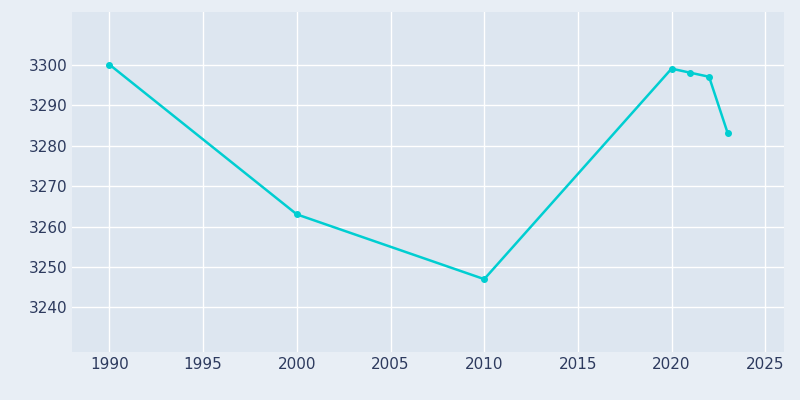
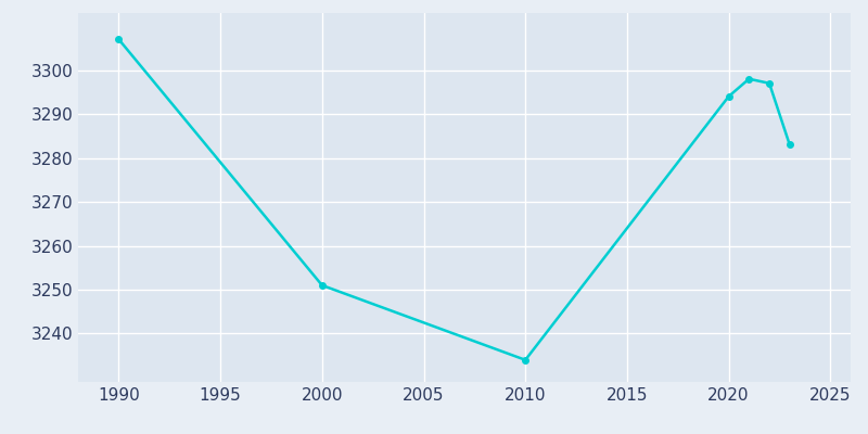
1990: 3300 -> 3307
2000: 3263 -> 3251
2010: 3247 -> 3234
2020: 3299 -> 3294
